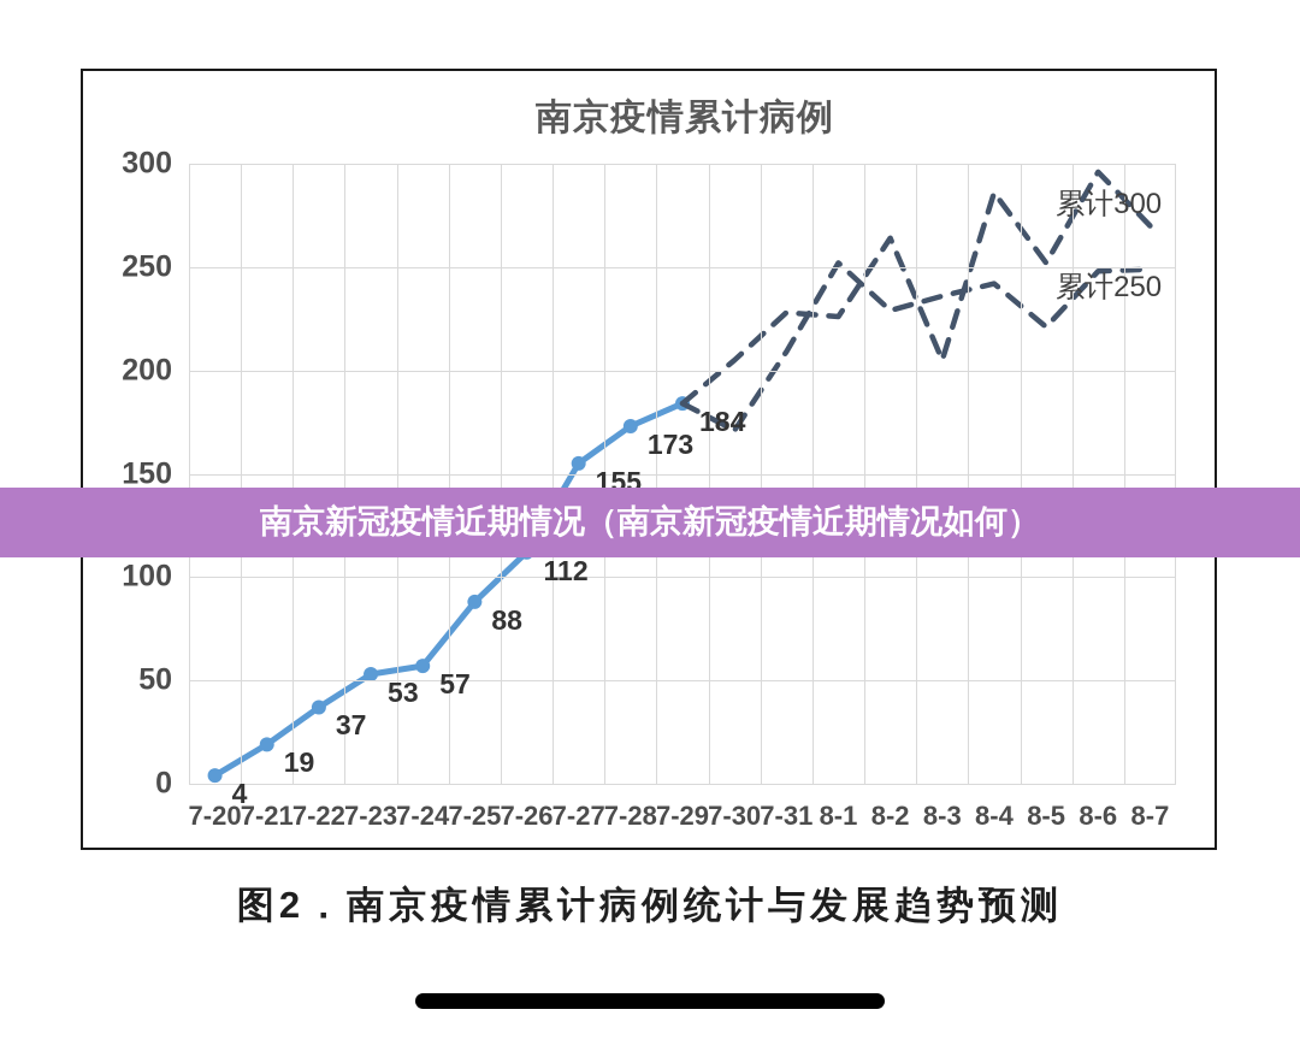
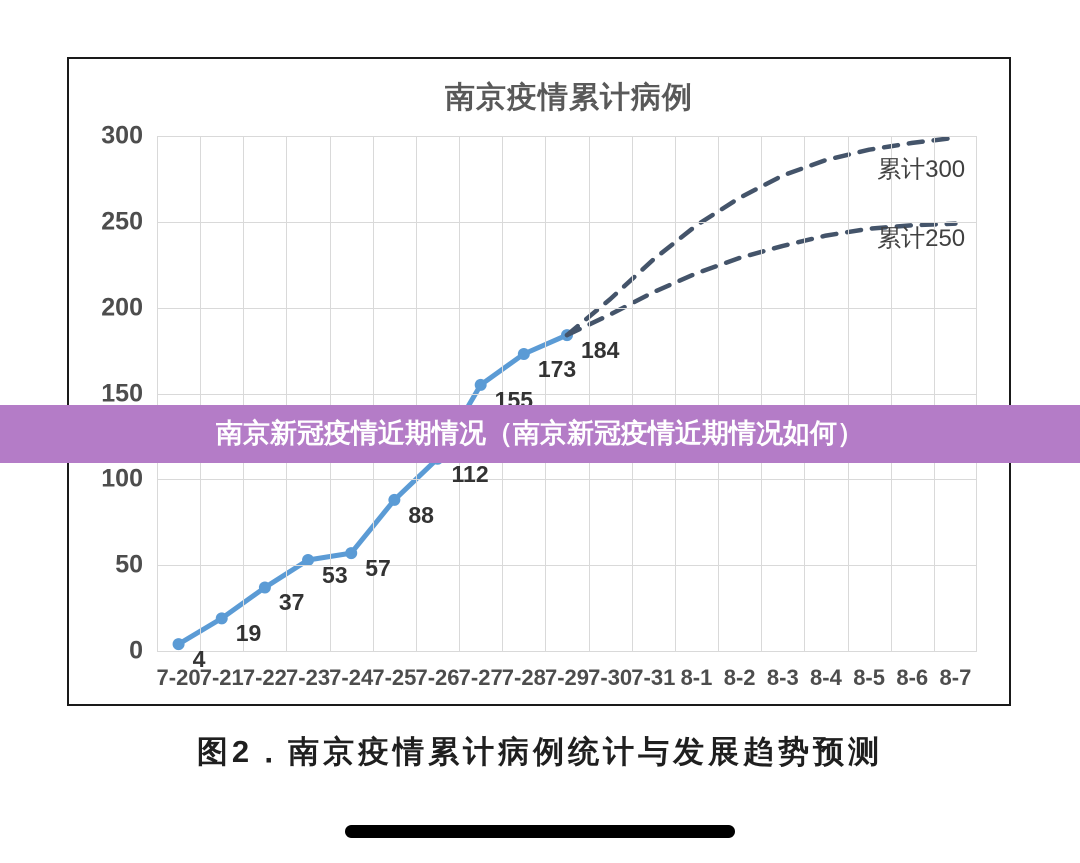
累计250/7-30: 171 -> 196
累计300/8-1: 226 -> 248
累计250/8-1: 252 -> 220
累计300/8-3: 205 -> 277
累计300/8-5: 252 -> 292
累计250/8-5: 221 -> 246
累计300/8-7: 270 -> 299
